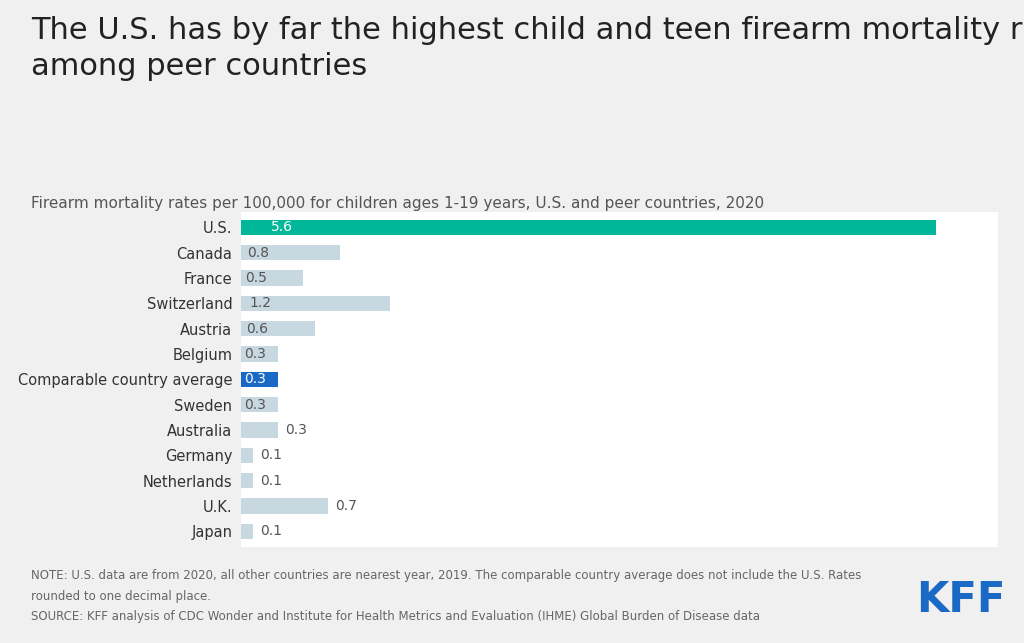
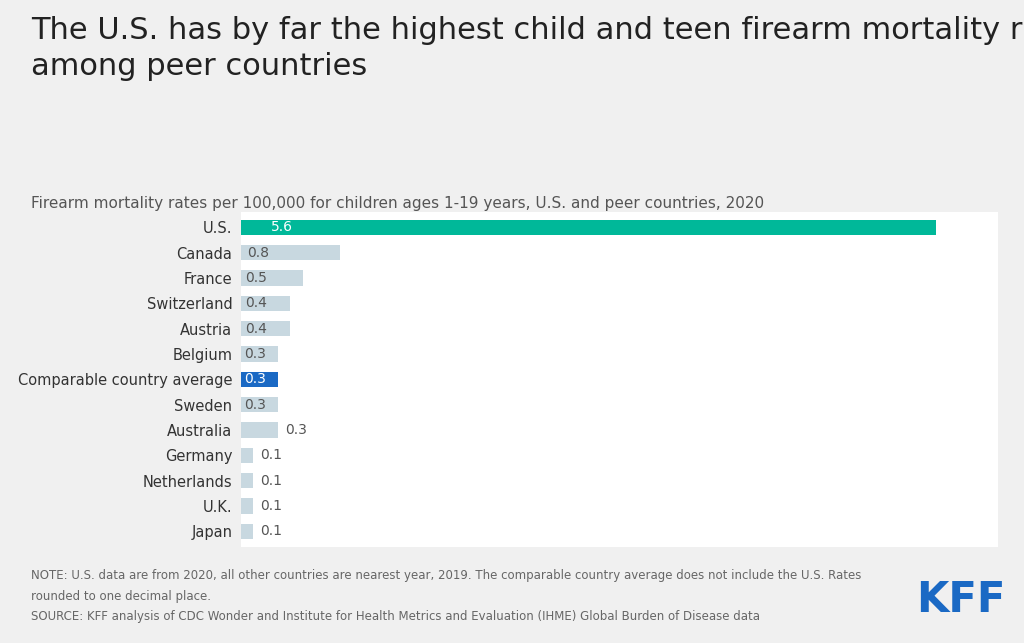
Switzerland: 1.2 -> 0.4
Austria: 0.6 -> 0.4
U.K.: 0.7 -> 0.1
